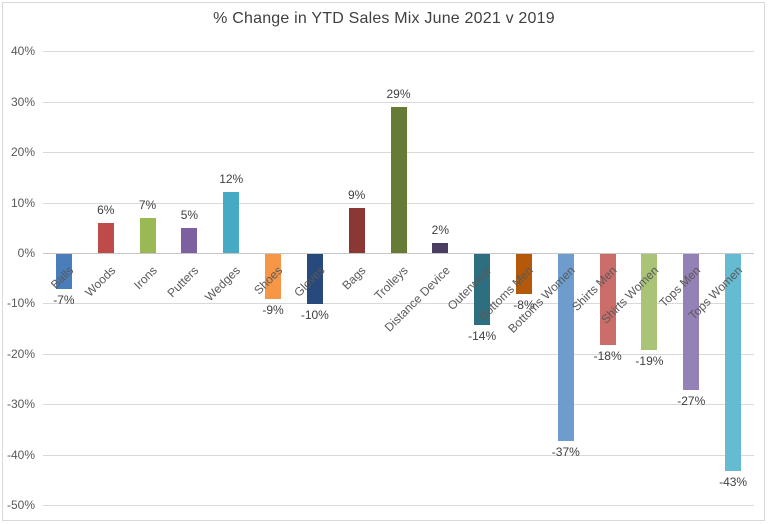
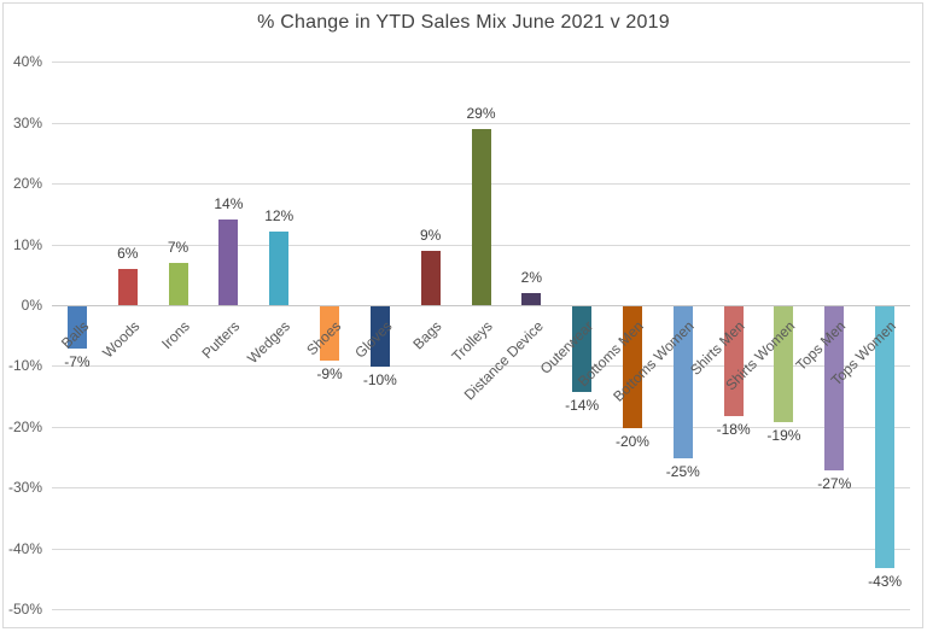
Putters: 5% -> 14%
Bottoms Men: -8% -> -20%
Bottoms Women: -37% -> -25%
